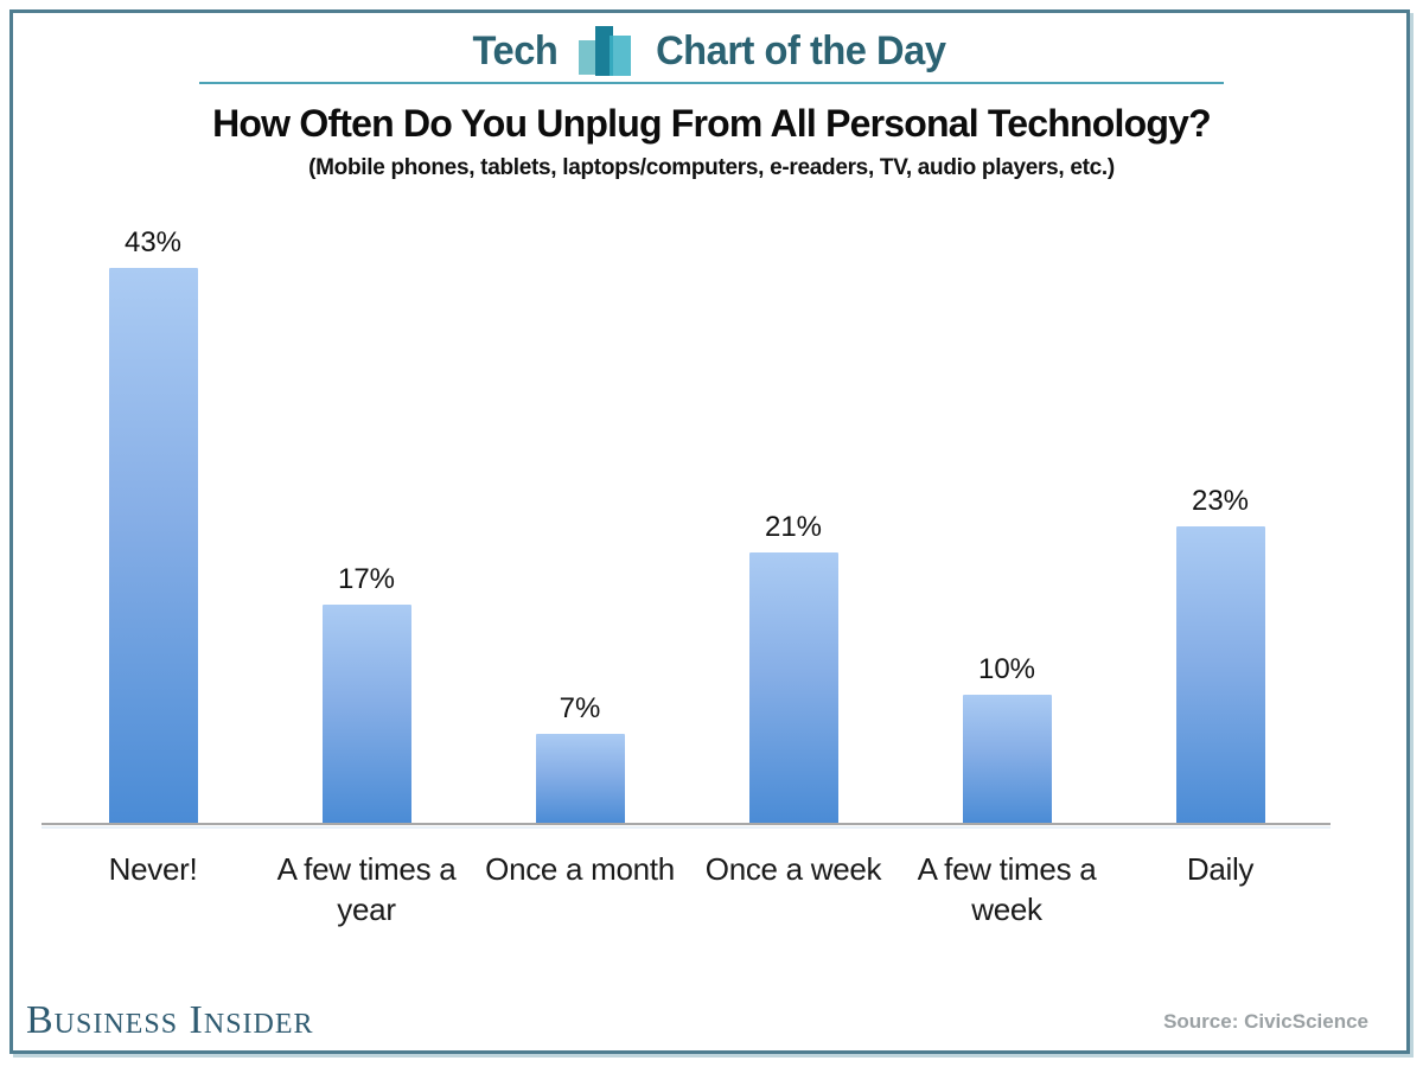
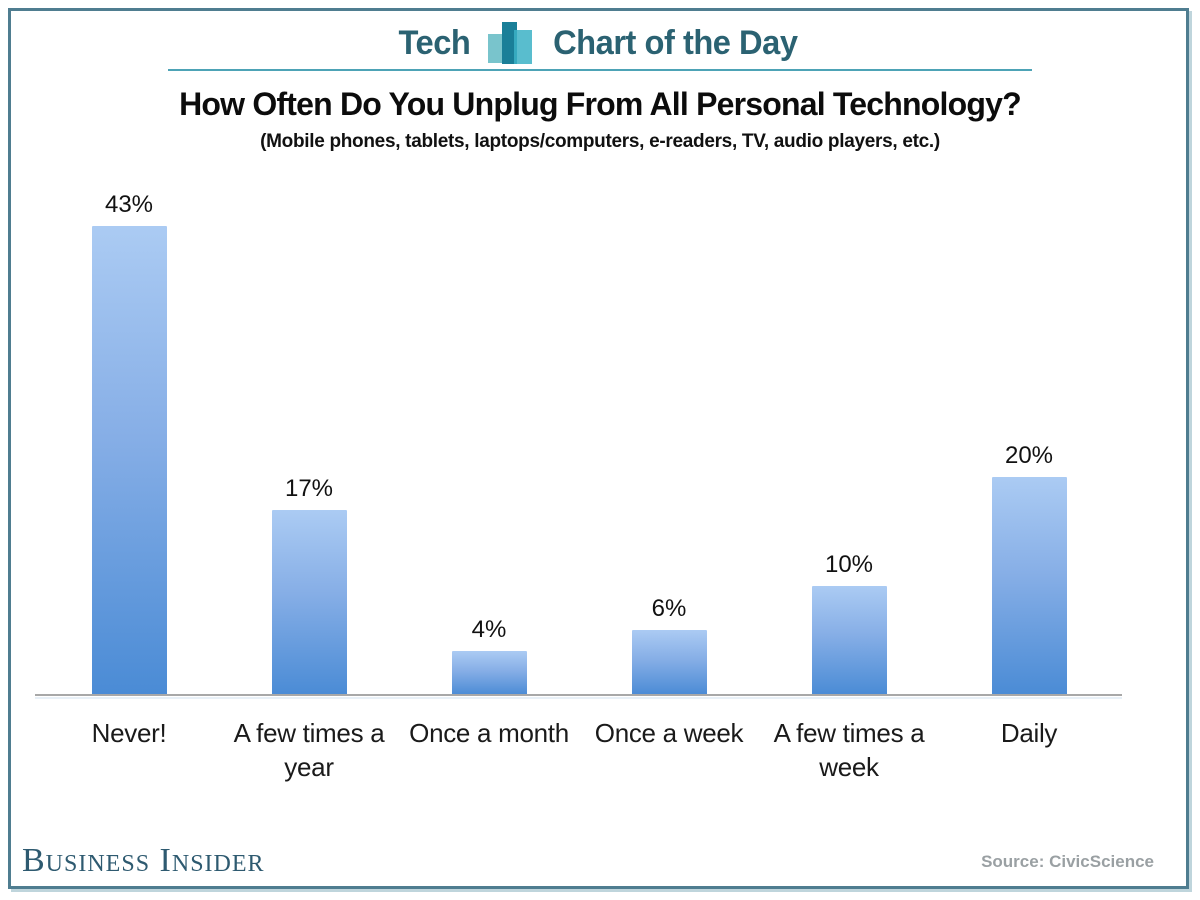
Once a month: 7% -> 4%
Once a week: 21% -> 6%
Daily: 23% -> 20%
